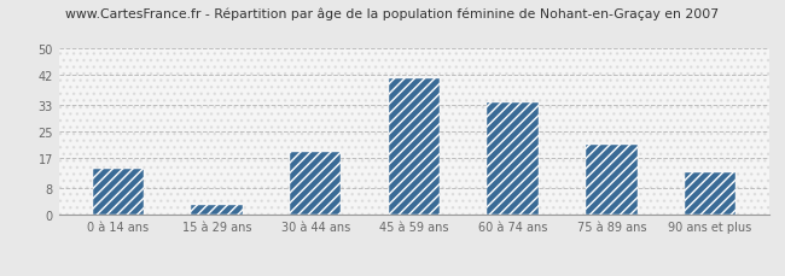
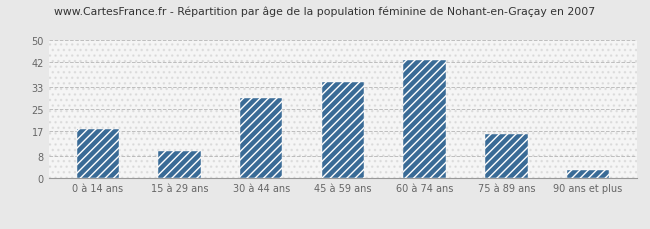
0 à 14 ans: 14 -> 18
15 à 29 ans: 3 -> 10
30 à 44 ans: 19 -> 29
45 à 59 ans: 41 -> 35
60 à 74 ans: 34 -> 43
75 à 89 ans: 21 -> 16
90 ans et plus: 13 -> 3
